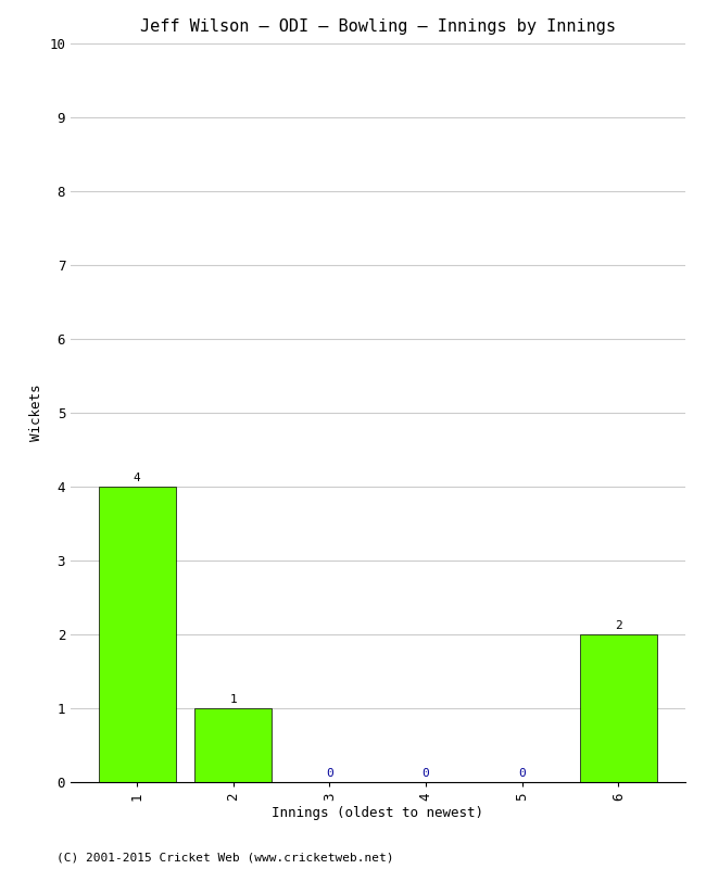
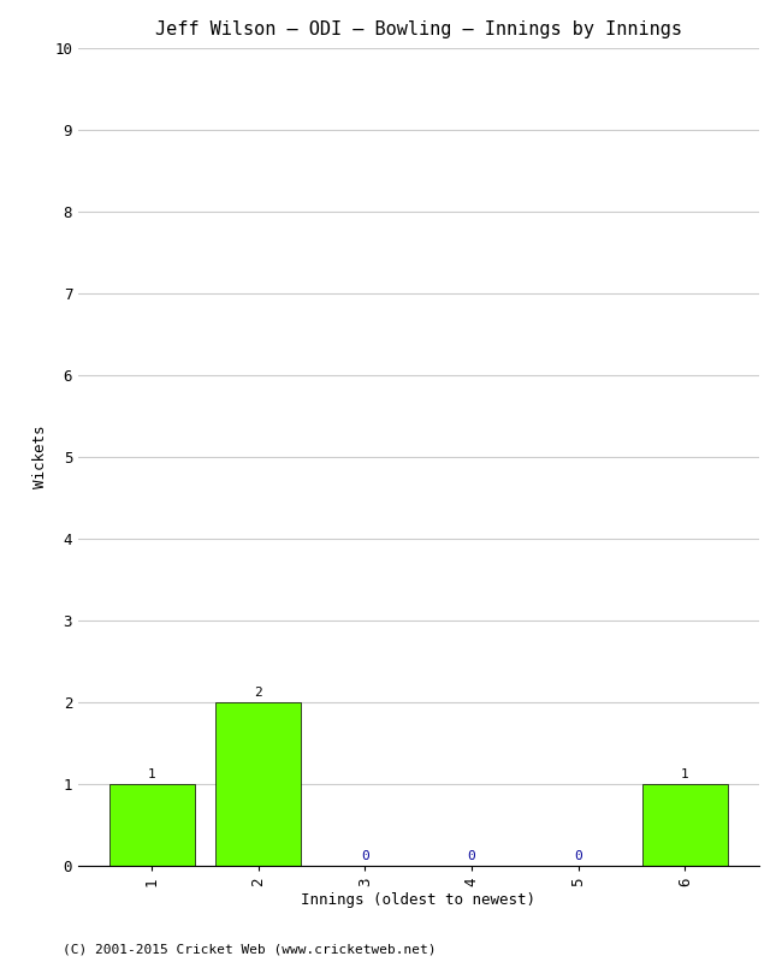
1: 4 -> 1
2: 1 -> 2
6: 2 -> 1
